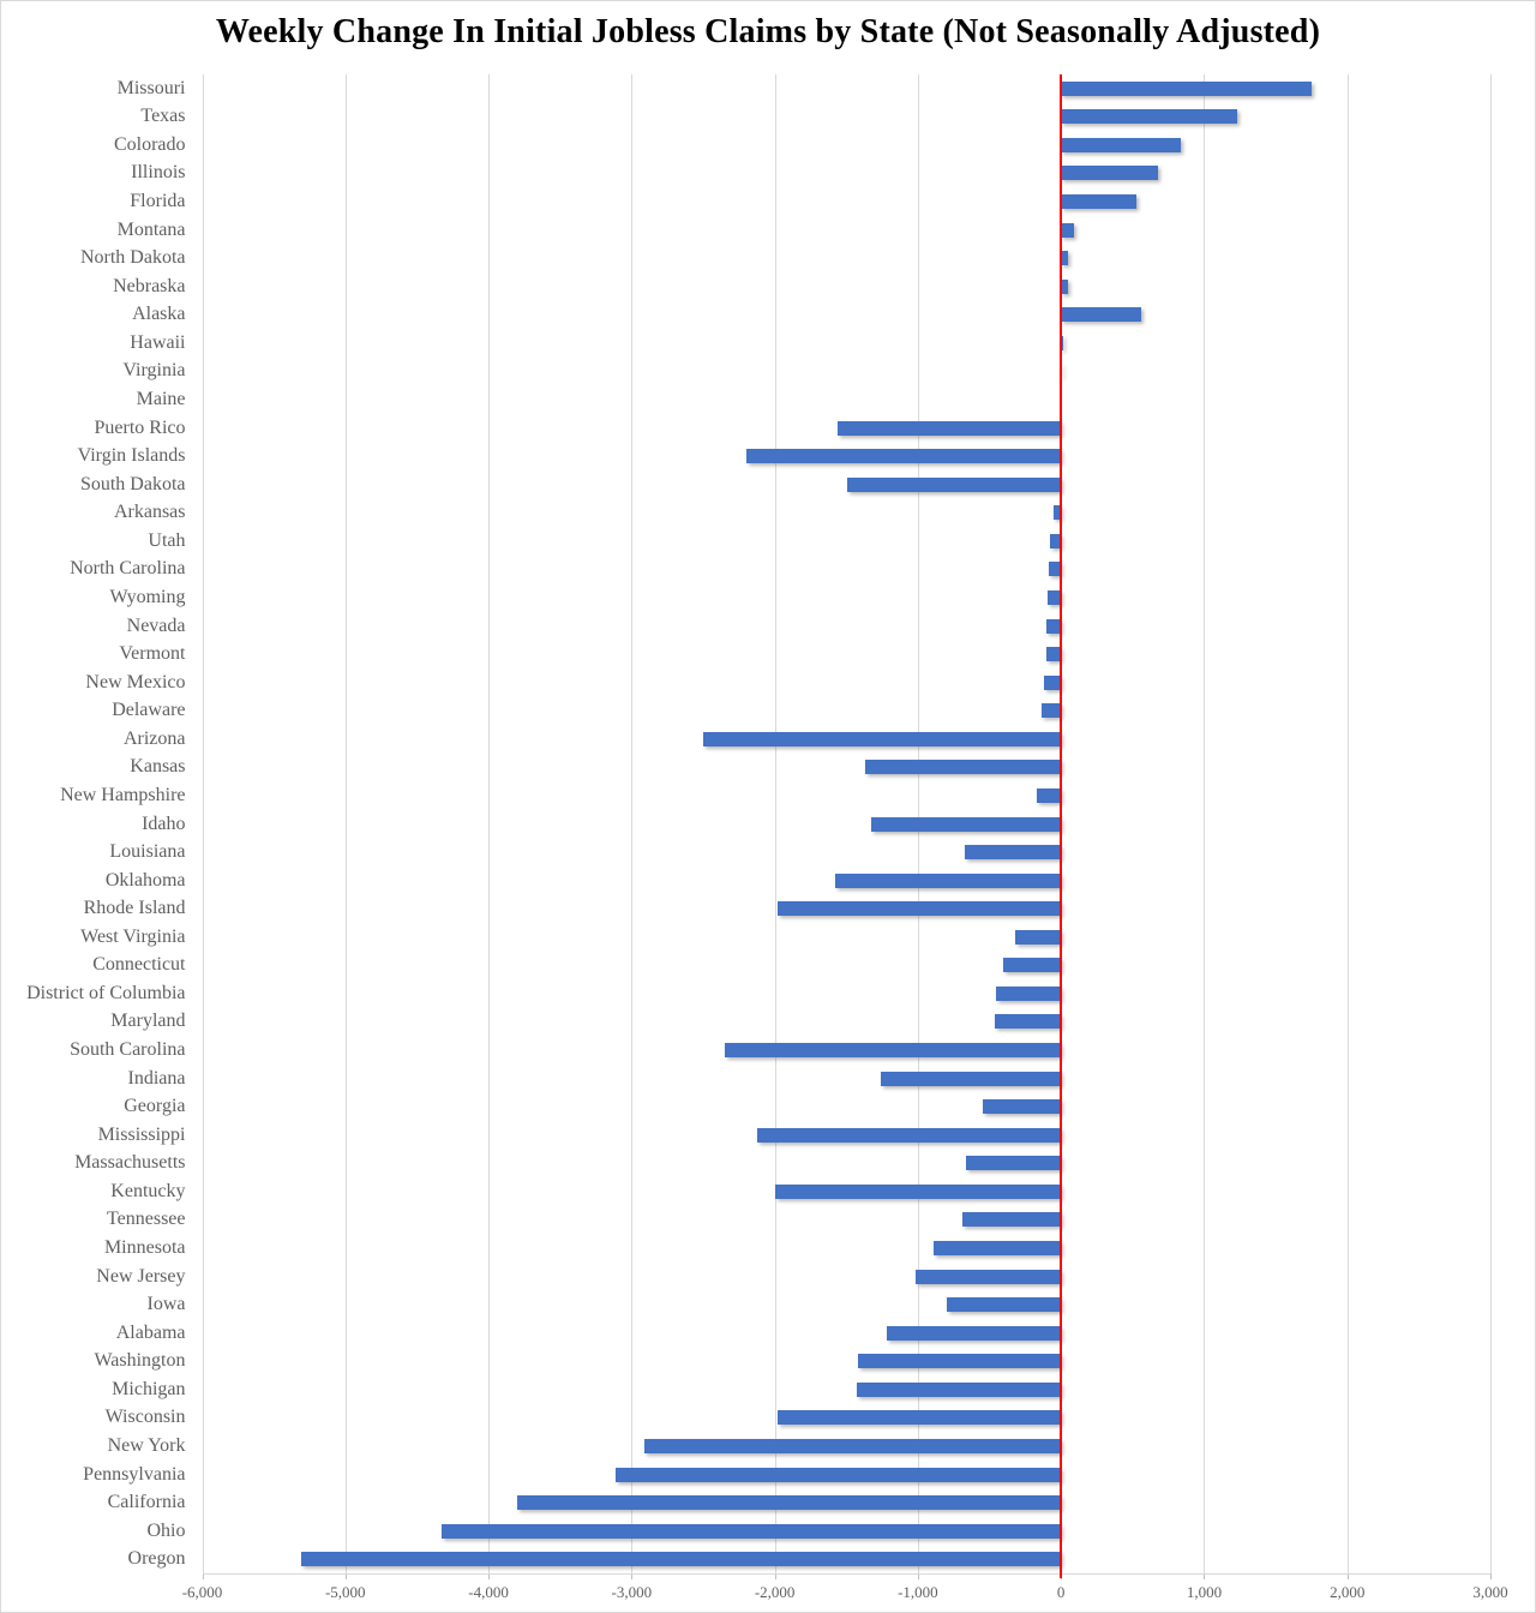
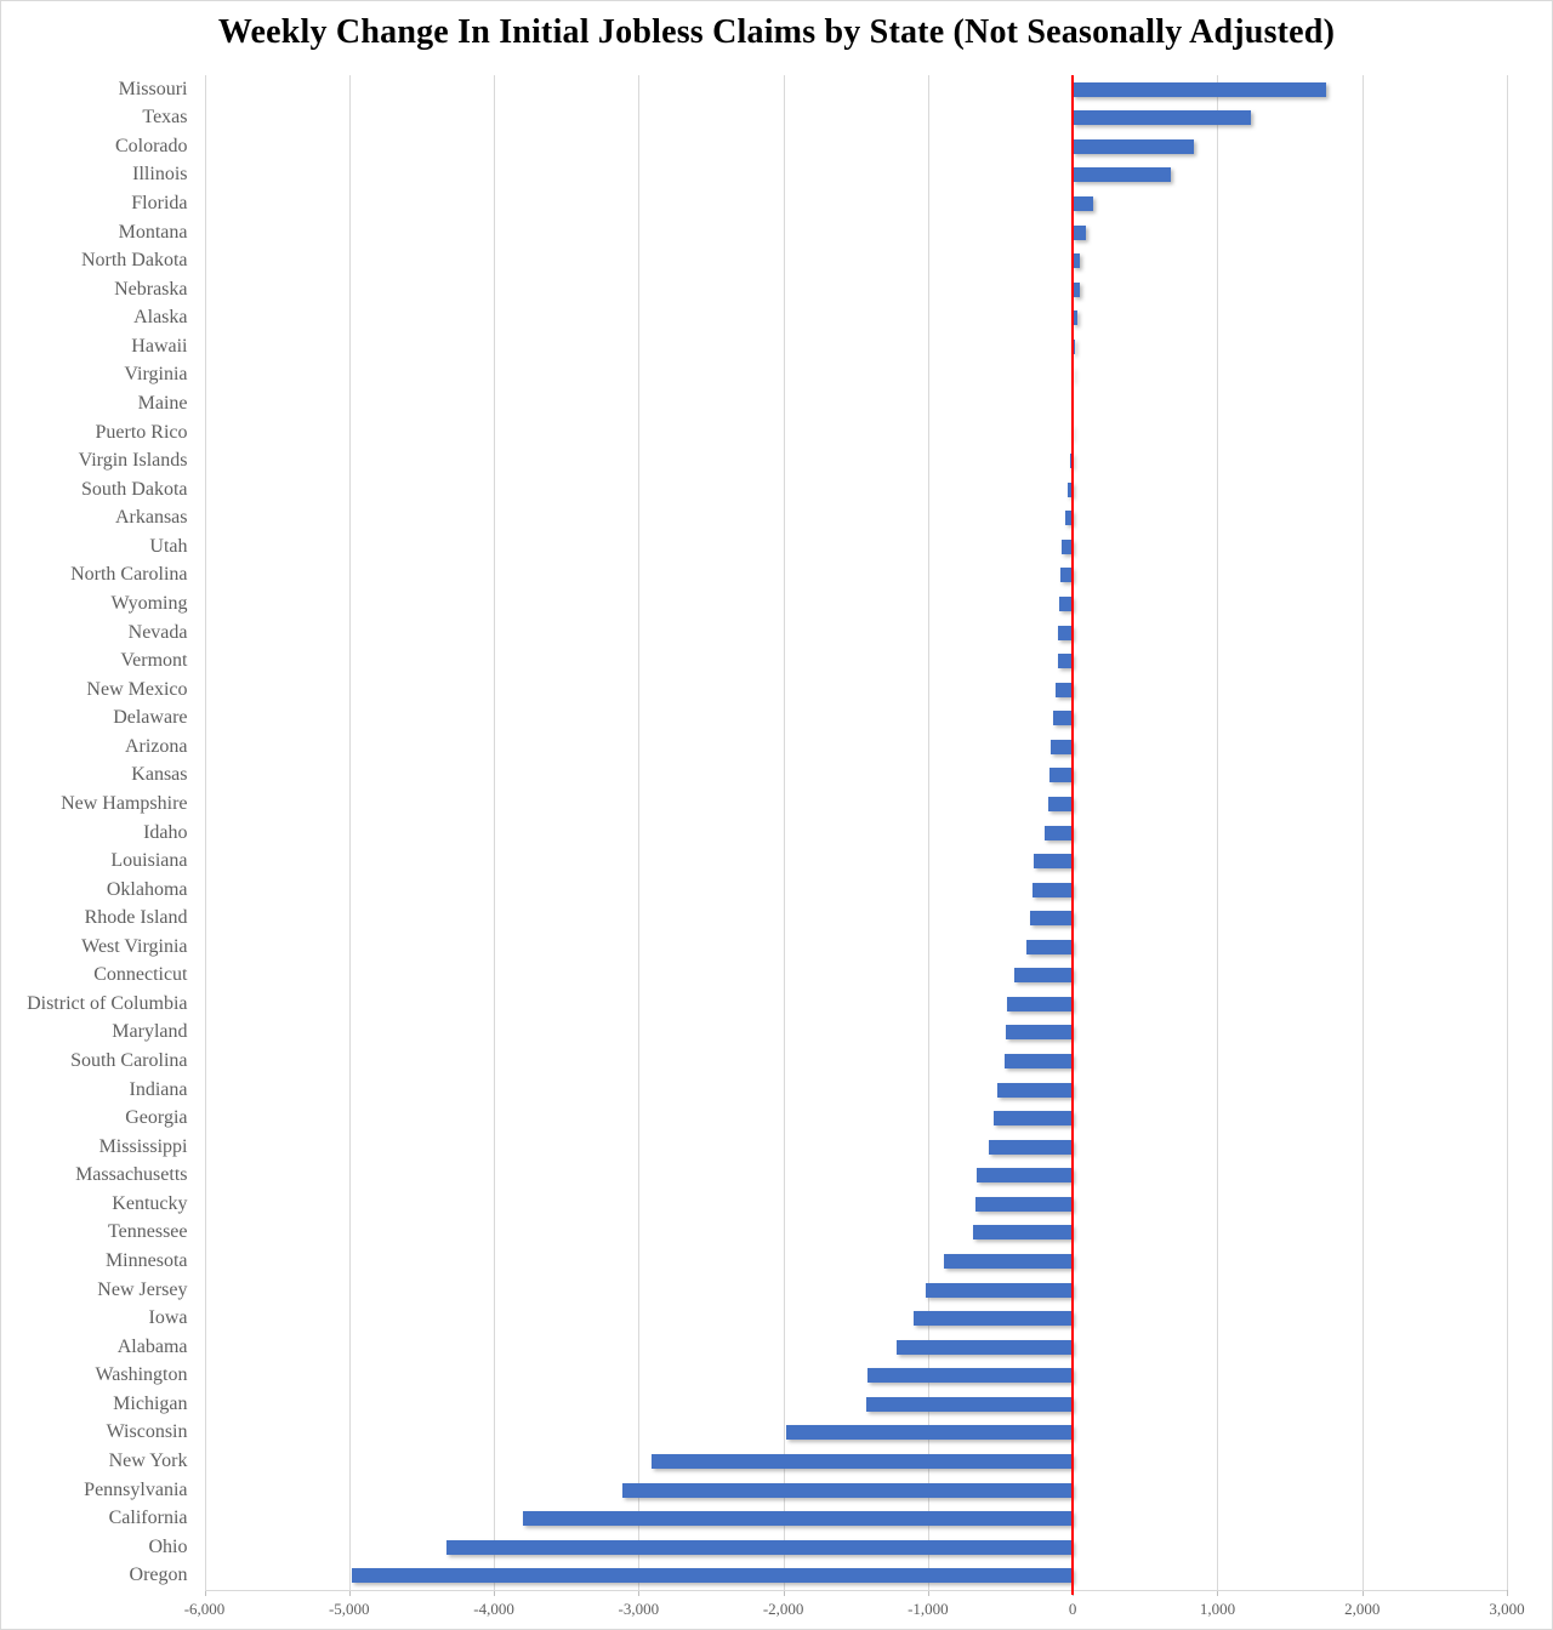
Florida: 530 -> 140
Alaska: 560 -> 30
Puerto Rico: -1560 -> -10
Virgin Islands: -2200 -> -20
South Dakota: -1490 -> -40
Arizona: -2500 -> -150
Kansas: -1370 -> -160
Idaho: -1330 -> -200
Louisiana: -670 -> -270
Oklahoma: -1580 -> -280
Rhode Island: -1980 -> -300
South Carolina: -2350 -> -470
Indiana: -1260 -> -520
Mississippi: -2120 -> -580
Kentucky: -2000 -> -670
Iowa: -800 -> -1100
Oregon: -5310 -> -4980
